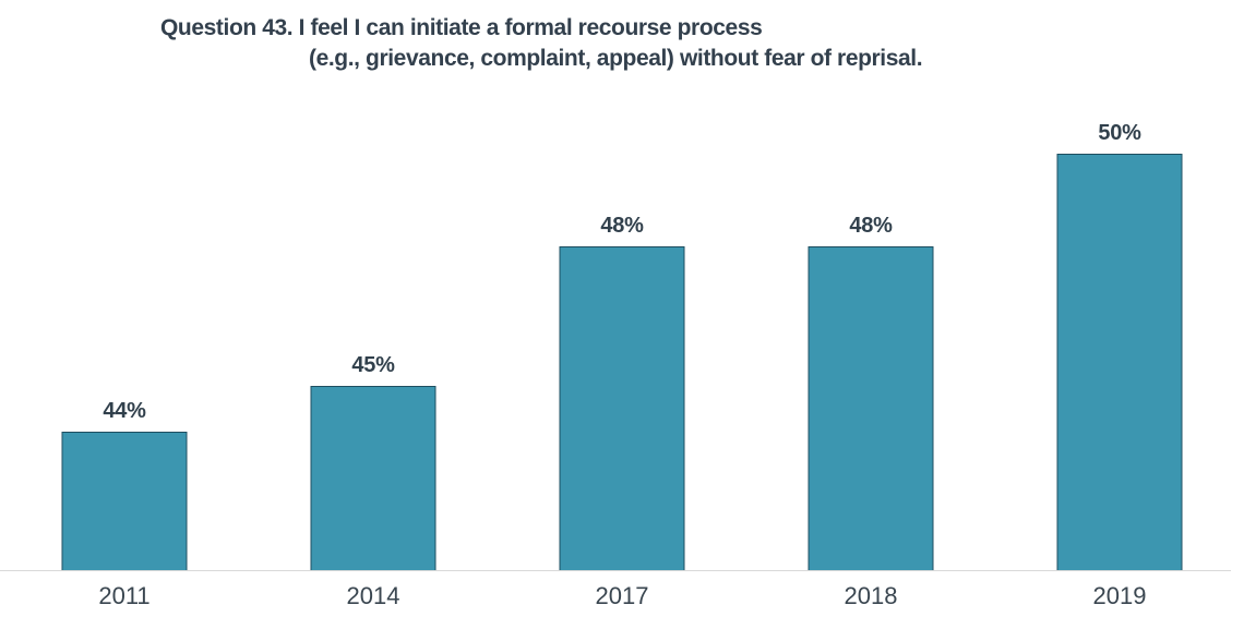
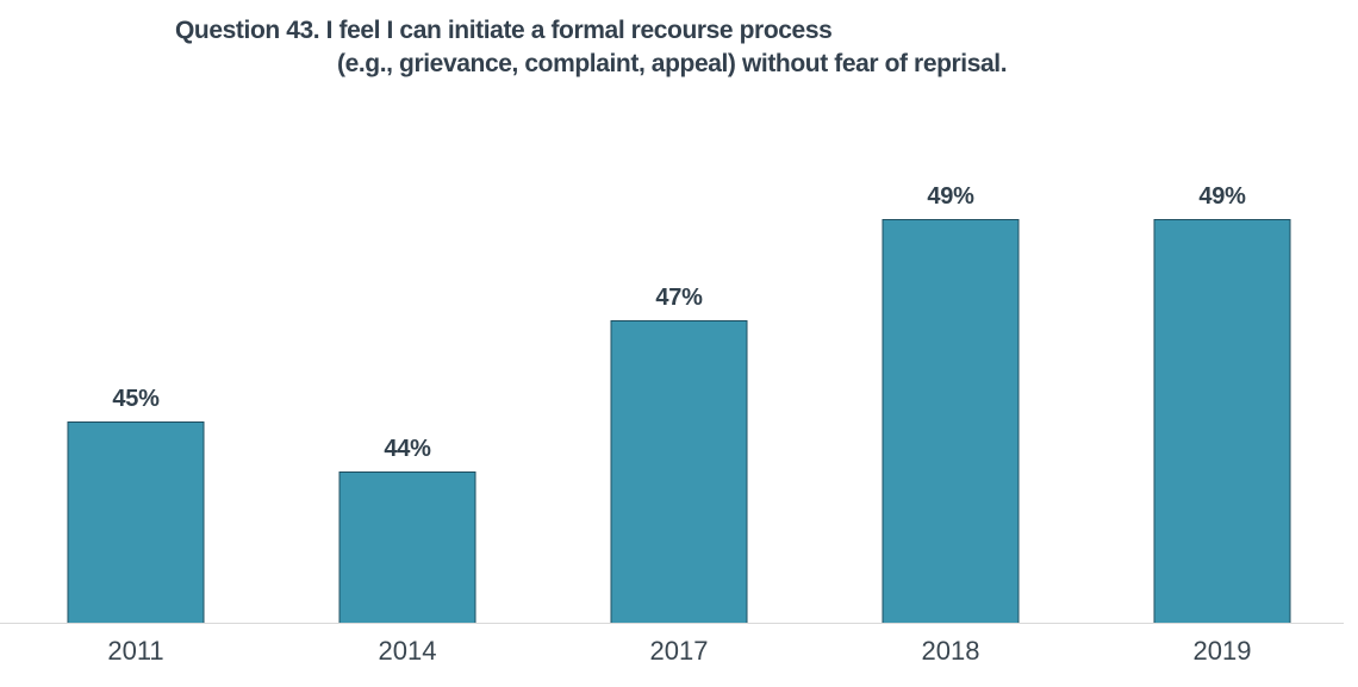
2011: 44% -> 45%
2014: 45% -> 44%
2017: 48% -> 47%
2018: 48% -> 49%
2019: 50% -> 49%
